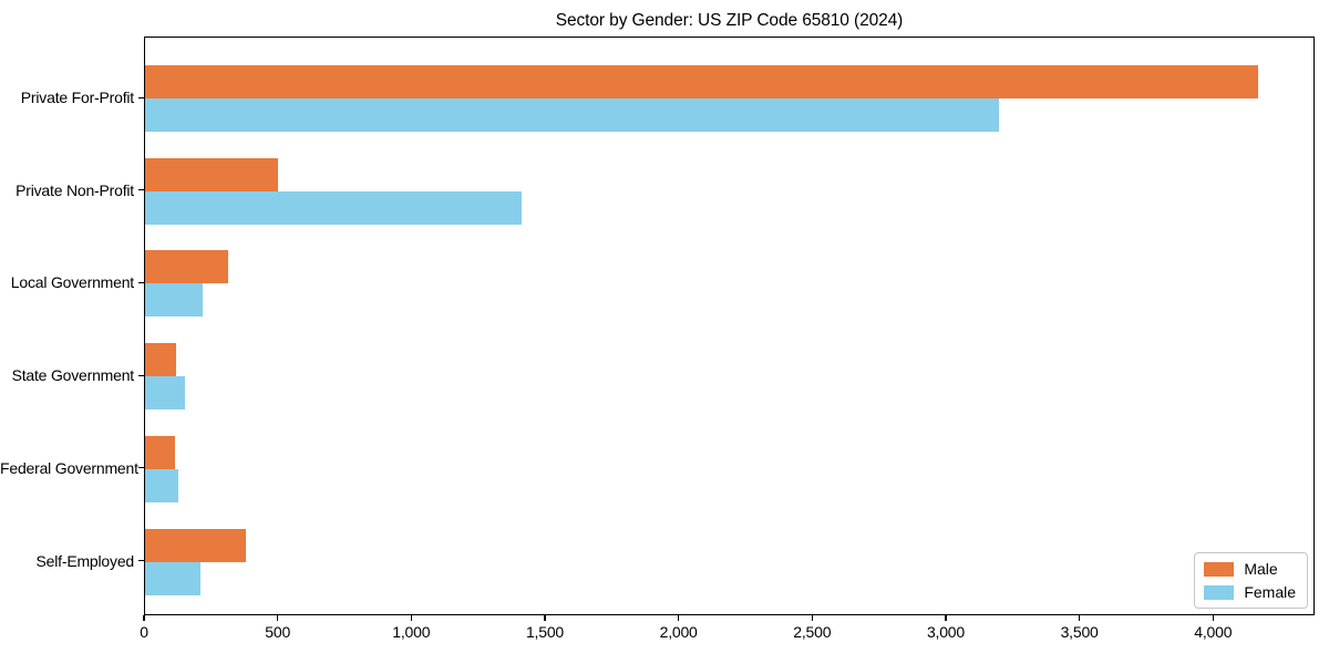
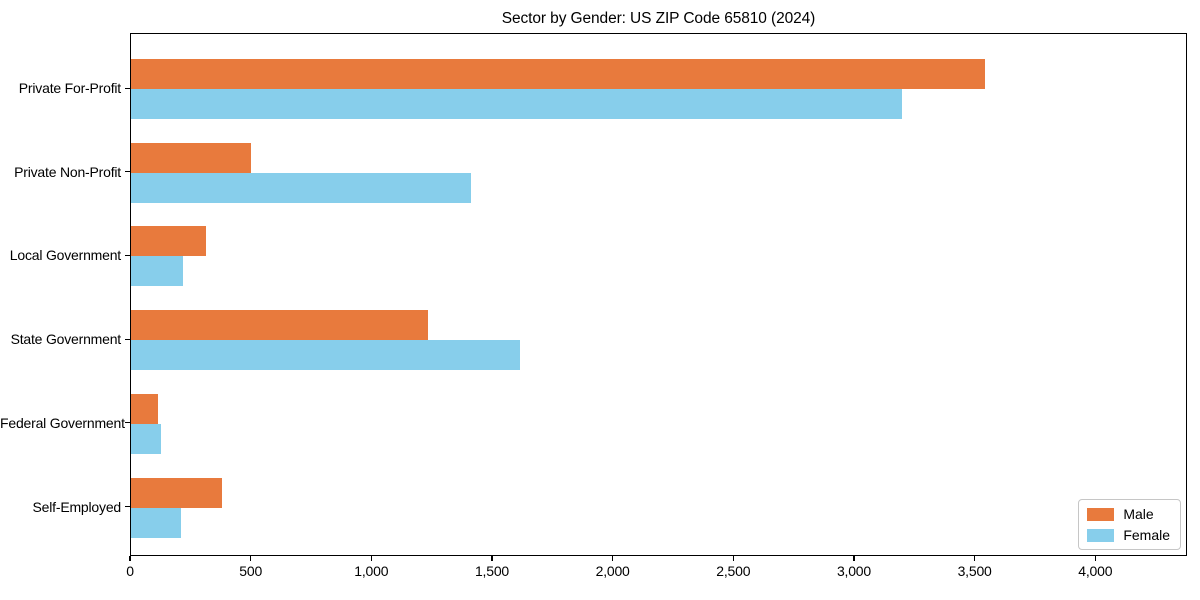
Male/Private For-Profit: 4160 -> 3540
Male/State Government: 120 -> 1230
Female/State Government: 150 -> 1610
